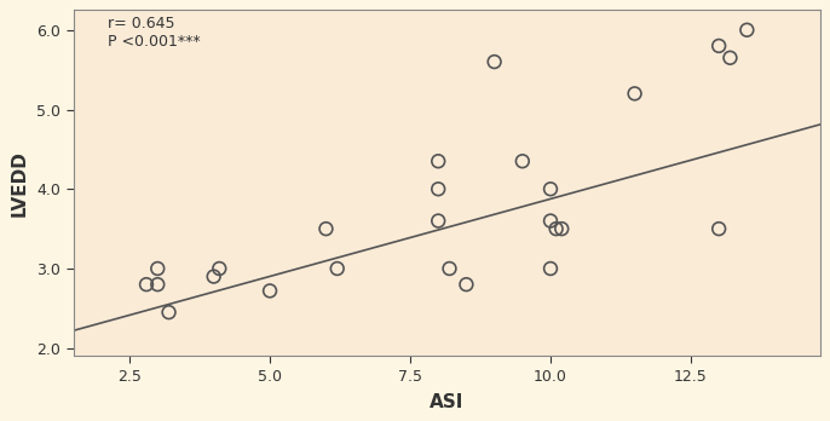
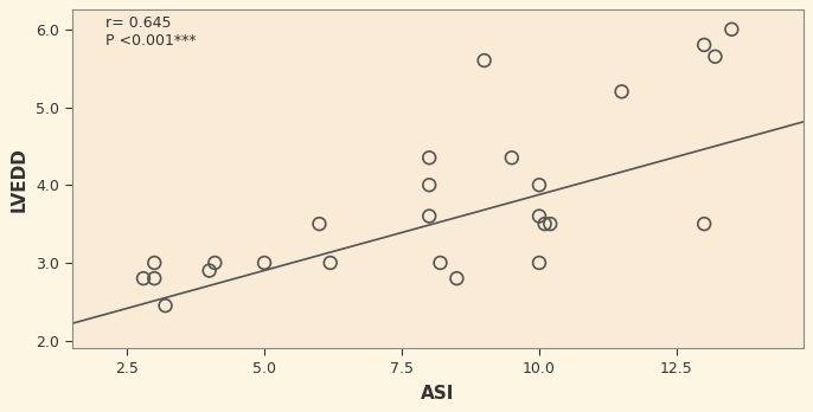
5.0: 2.72 -> 3.00
